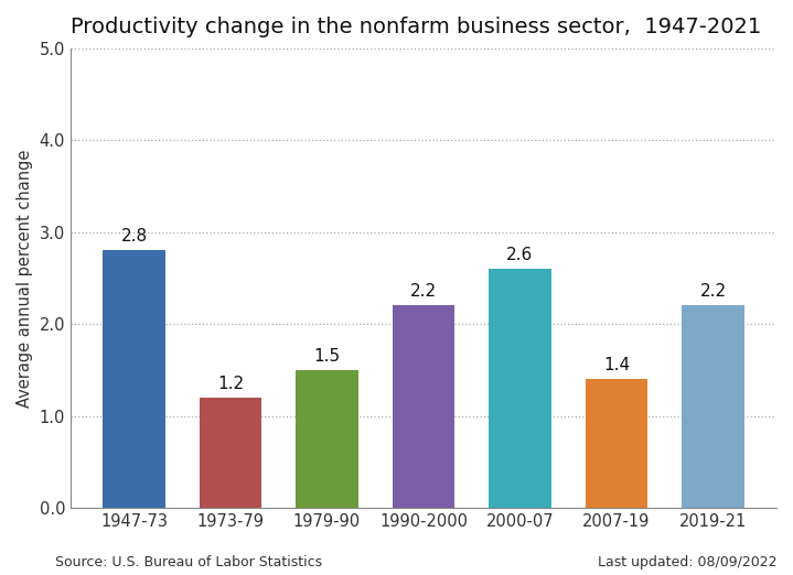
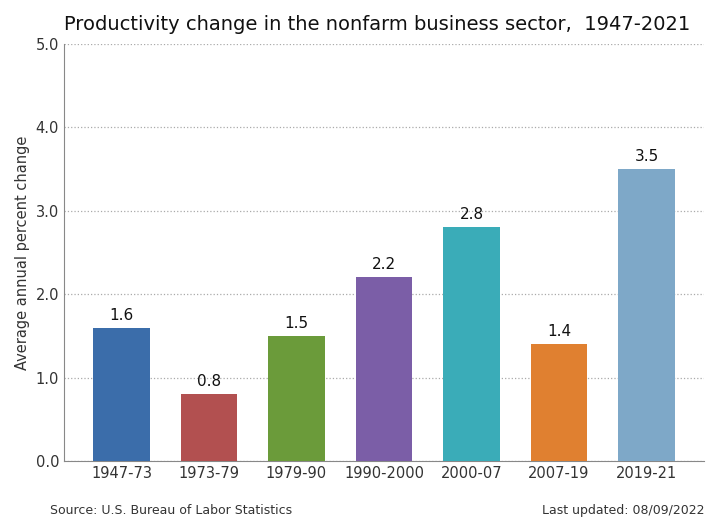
1947-73: 2.8 -> 1.6
1973-79: 1.2 -> 0.8
2000-07: 2.6 -> 2.8
2019-21: 2.2 -> 3.5
